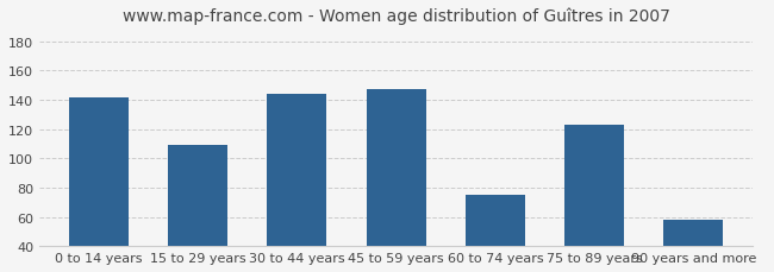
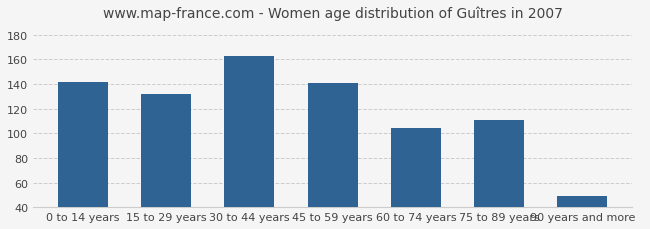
15 to 29 years: 109 -> 132
30 to 44 years: 144 -> 163
45 to 59 years: 147 -> 141
60 to 74 years: 75 -> 104
75 to 89 years: 123 -> 111
90 years and more: 58 -> 49
